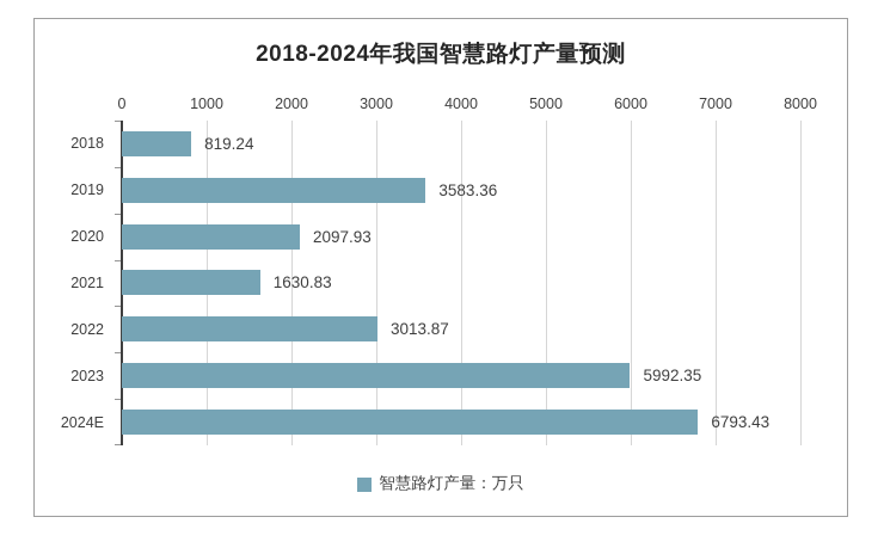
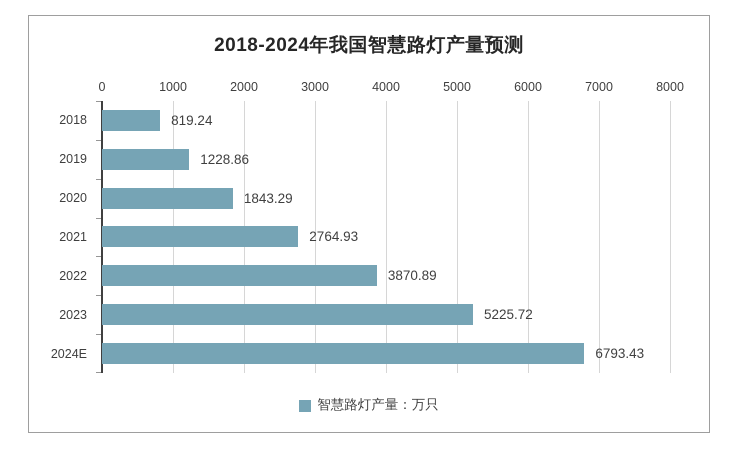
2019: 3583.36 -> 1228.86
2020: 2097.93 -> 1843.29
2021: 1630.83 -> 2764.93
2022: 3013.87 -> 3870.89
2023: 5992.35 -> 5225.72
